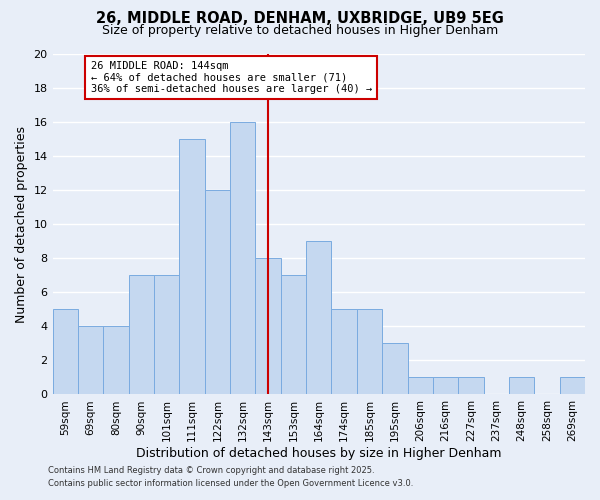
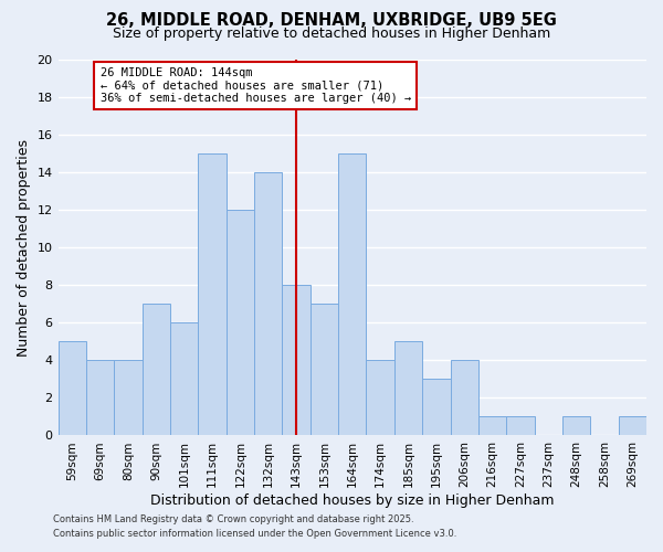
101sqm: 7 -> 6
132sqm: 16 -> 14
164sqm: 9 -> 15
174sqm: 5 -> 4
206sqm: 1 -> 4
